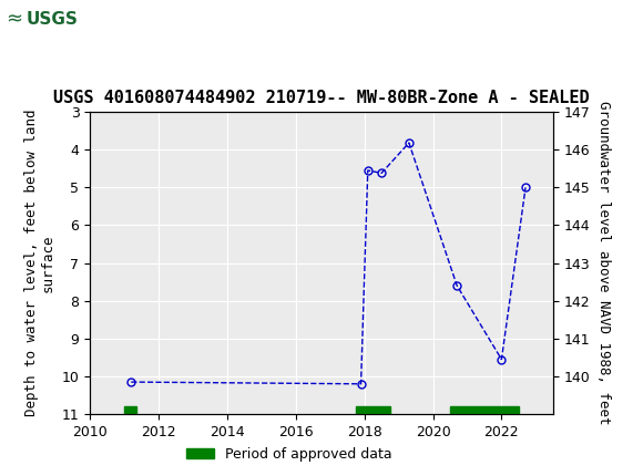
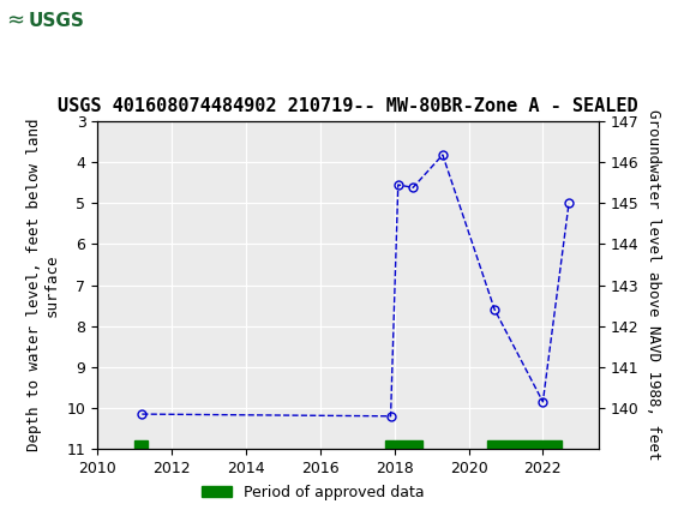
2022: 9.55 -> 9.85
